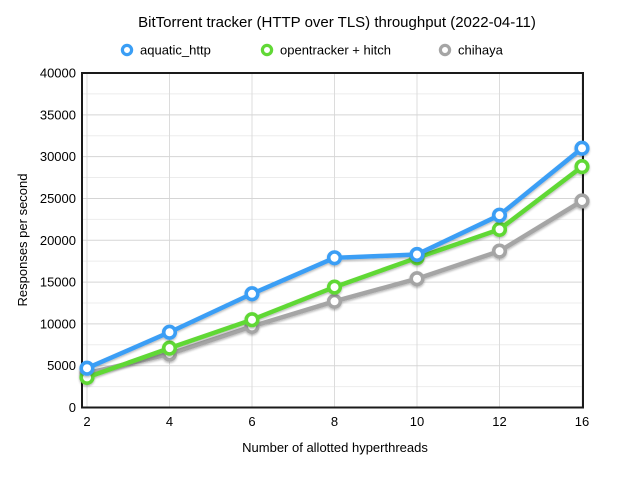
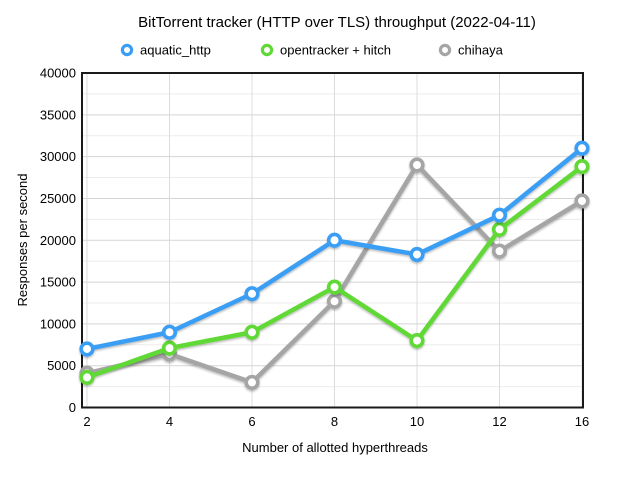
aquatic_http/2: 5000 -> 7000
chihaya/6: 10000 -> 3000
opentracker + hitch/6: 10000 -> 9000
aquatic_http/8: 18000 -> 20000
chihaya/10: 15000 -> 29000
opentracker + hitch/10: 18000 -> 8000
